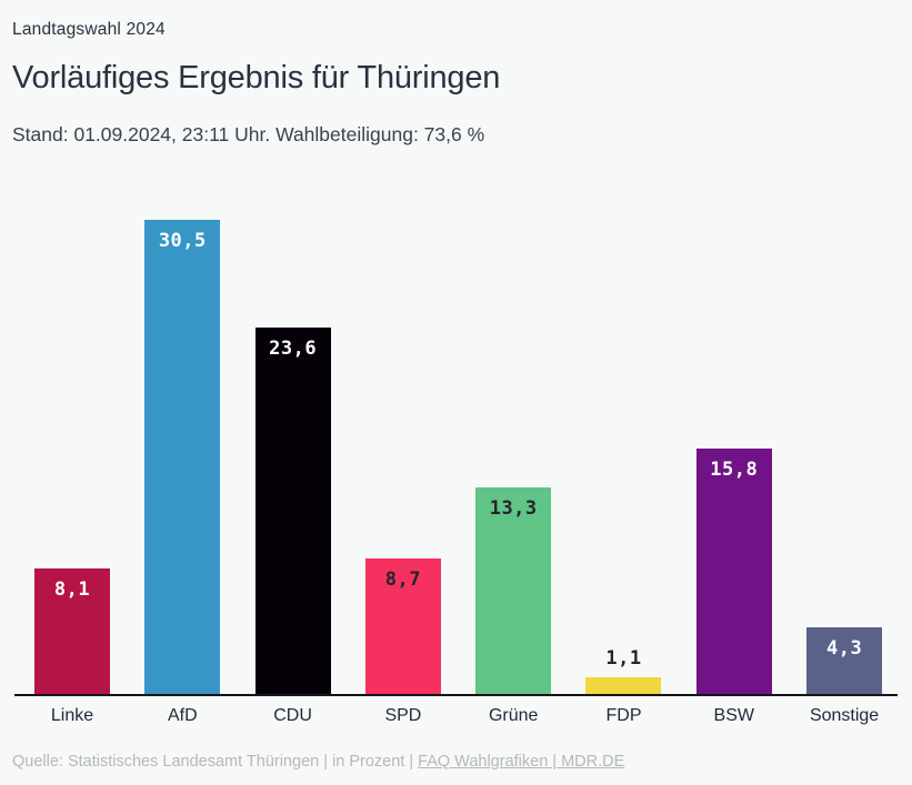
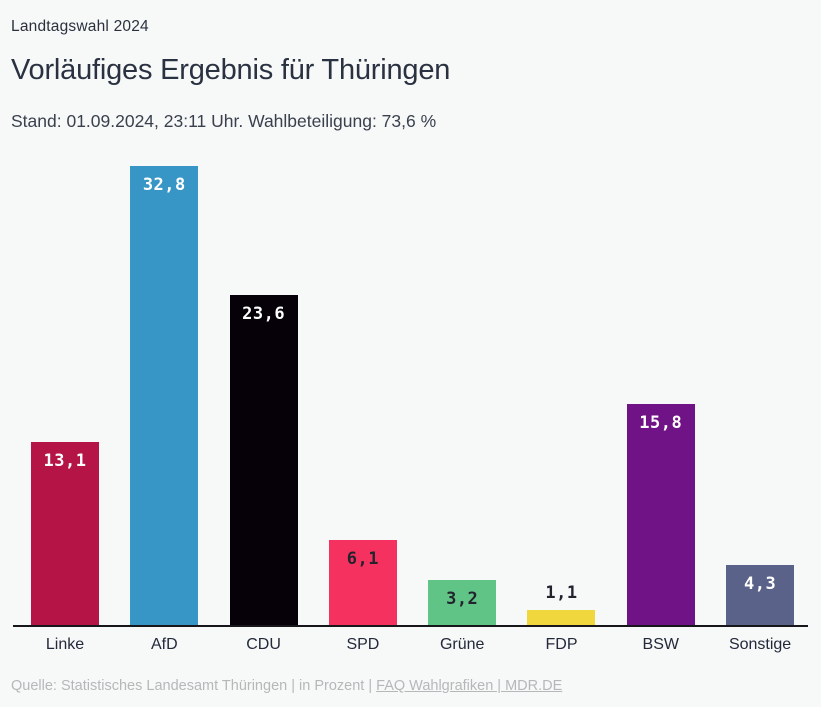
Linke: 8,1 -> 13,1
AfD: 30,5 -> 32,8
SPD: 8,7 -> 6,1
Grüne: 13,3 -> 3,2
